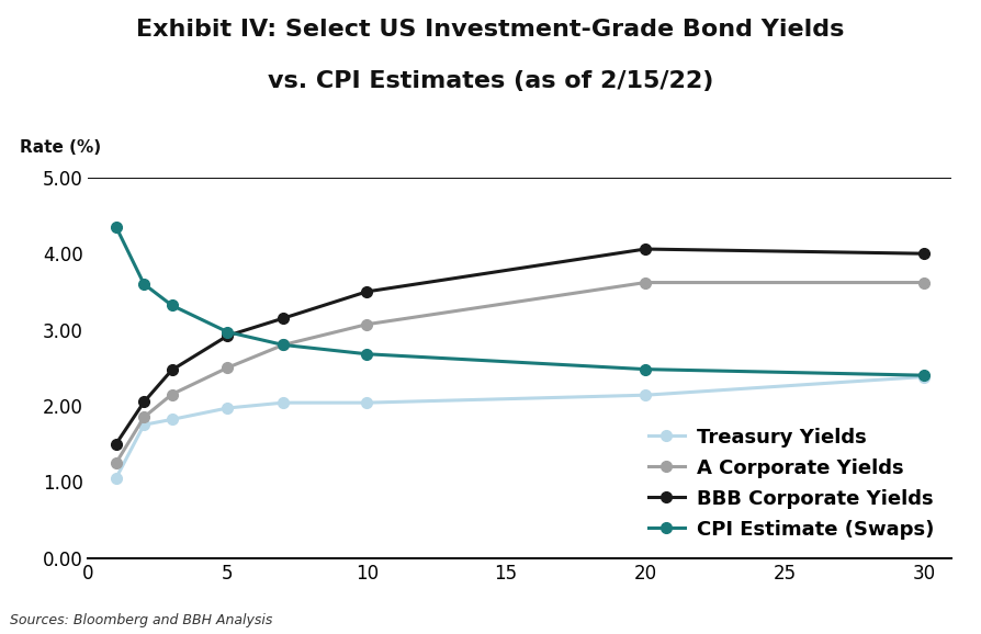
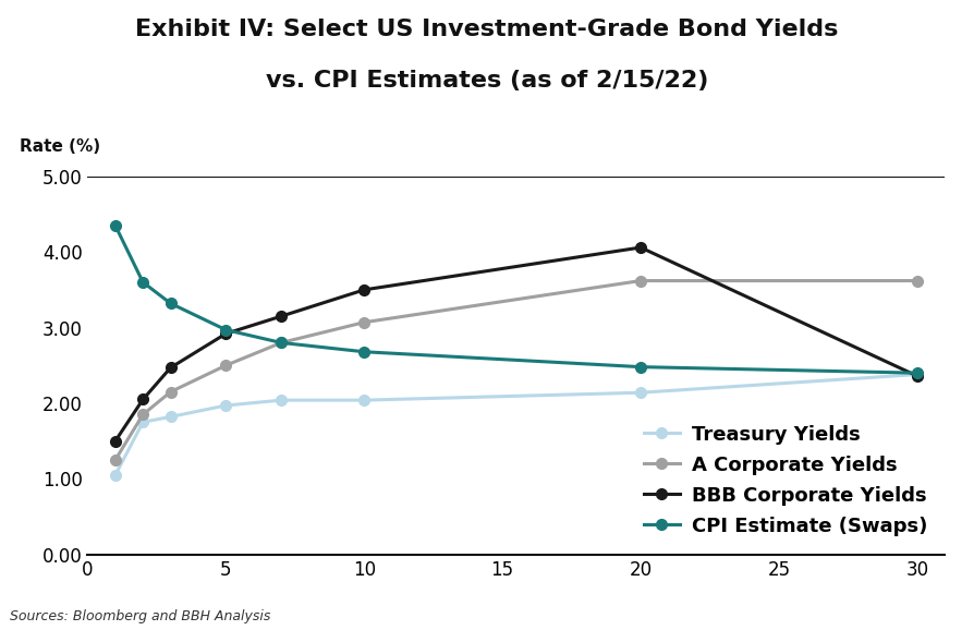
BBB Corporate Yields/30: 4.00 -> 2.36
